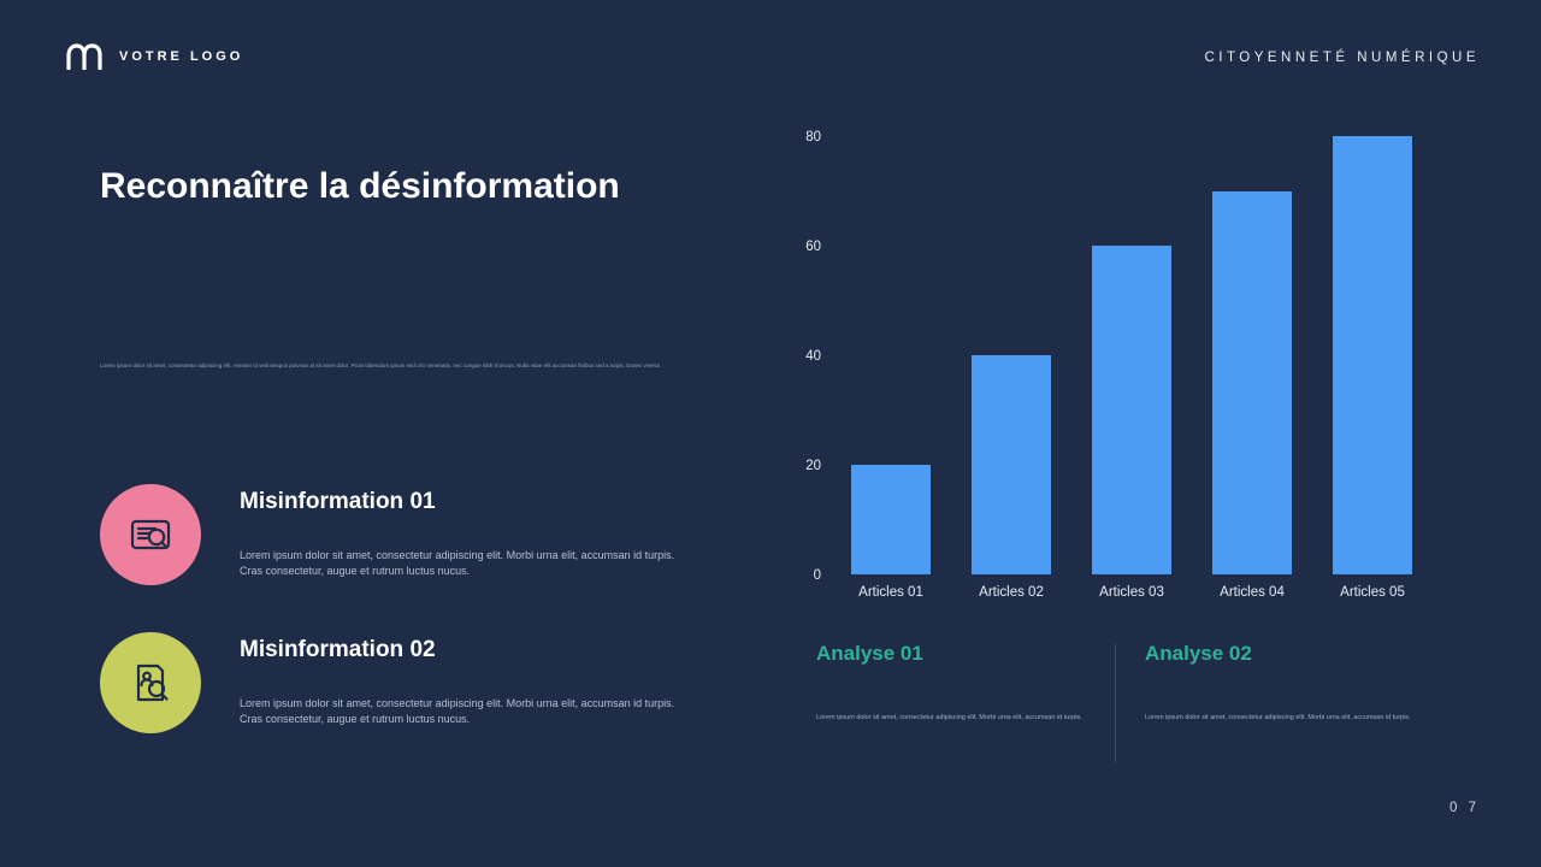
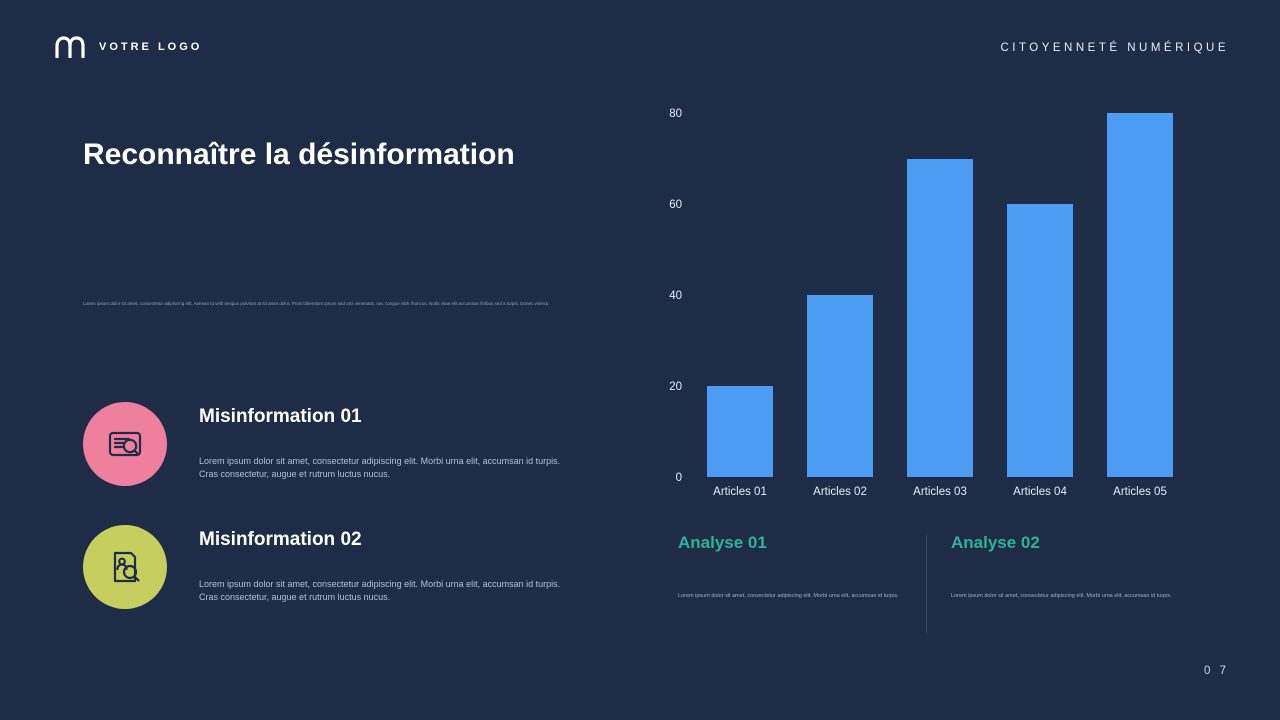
Articles 03: 60 -> 70
Articles 04: 70 -> 60
